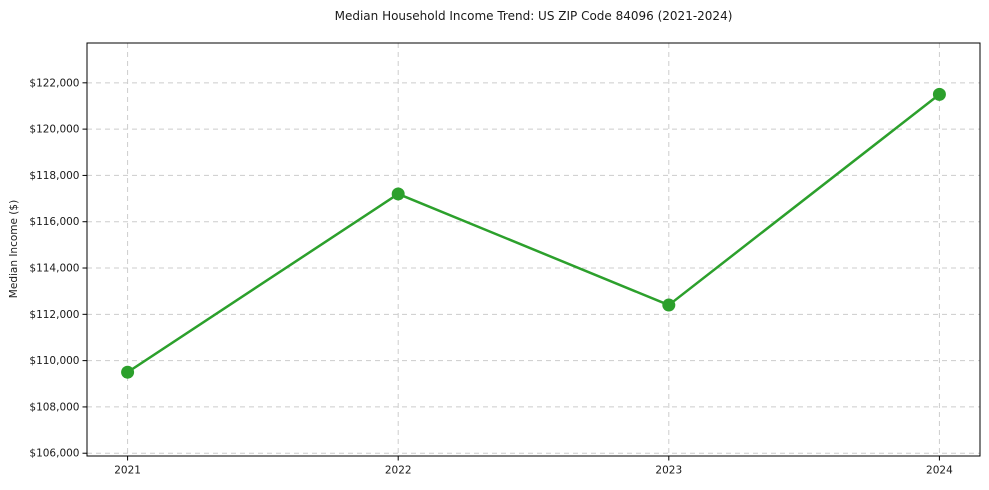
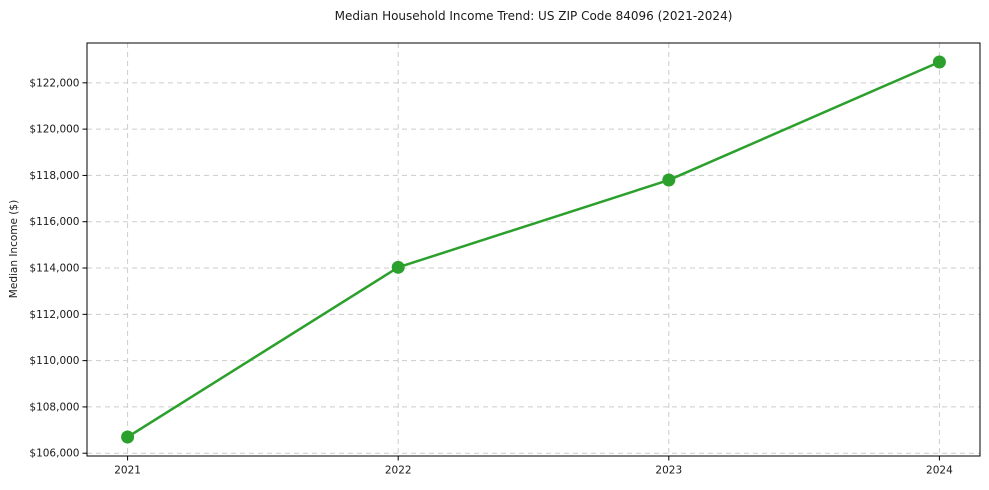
2021: $109500 -> $106700
2022: $117200 -> $114000
2023: $112400 -> $117800
2024: $121500 -> $122900
